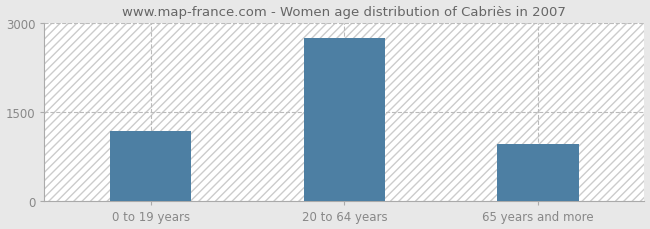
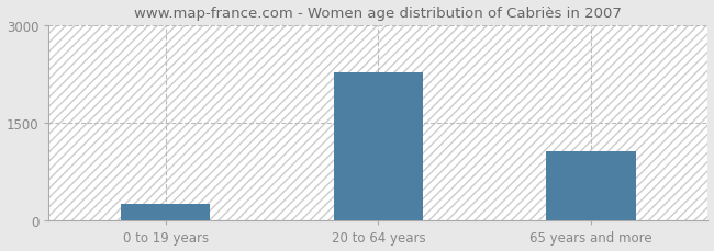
0 to 19 years: 1190 -> 260
20 to 64 years: 2750 -> 2280
65 years and more: 960 -> 1060
